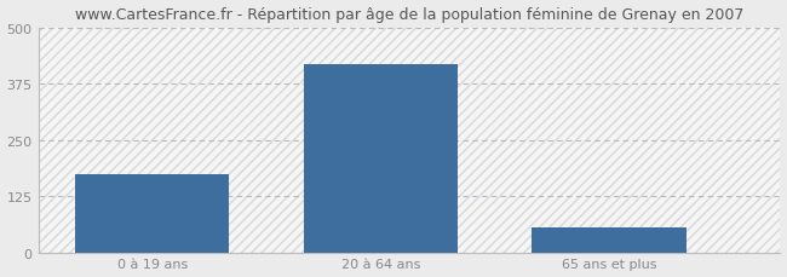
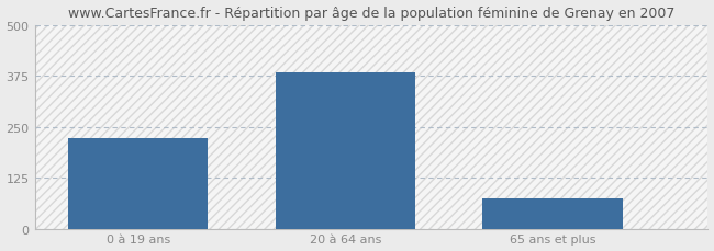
0 à 19 ans: 175 -> 222
20 à 64 ans: 420 -> 385
65 ans et plus: 55 -> 75
